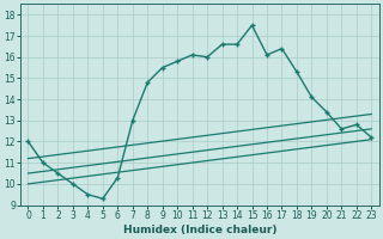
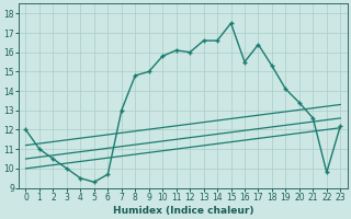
6: 10.3 -> 9.7
9: 15.5 -> 15.0
16: 16.1 -> 15.5
22: 12.8 -> 9.8
